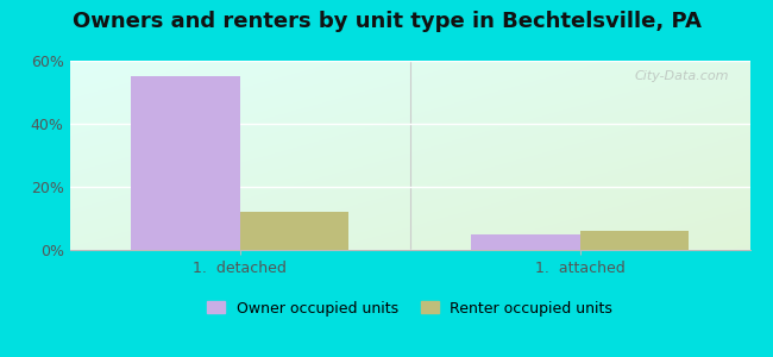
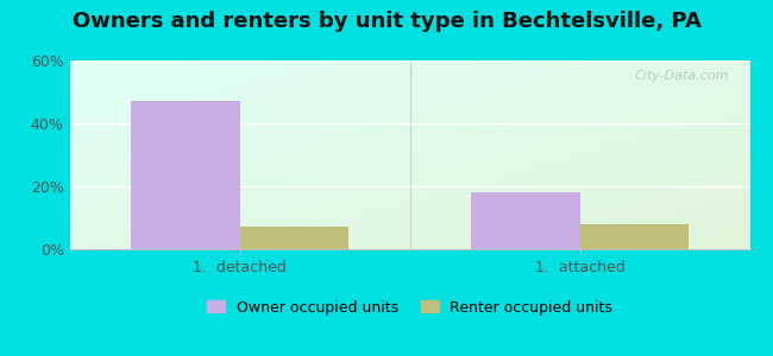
Owner occupied units/1. detached: 55% -> 47%
Renter occupied units/1. detached: 12% -> 7%
Owner occupied units/1. attached: 5% -> 18%
Renter occupied units/1. attached: 6% -> 8%
